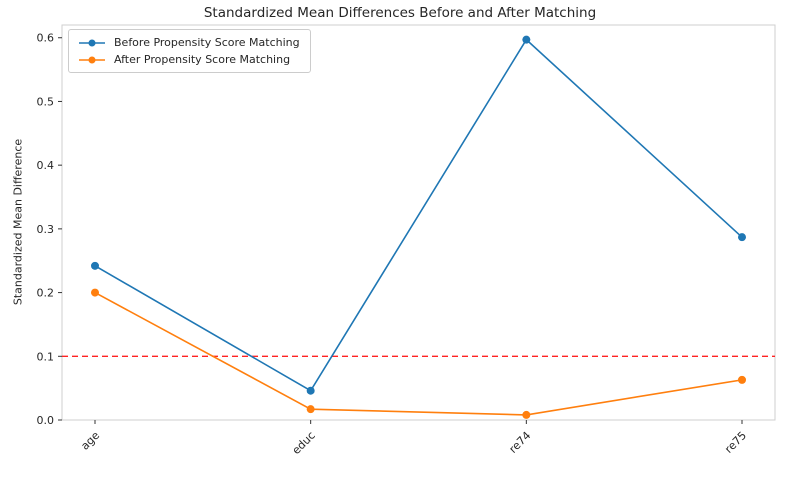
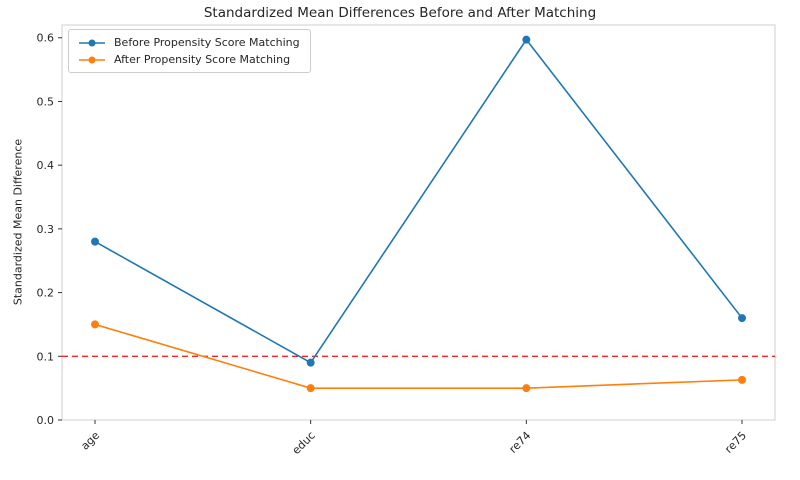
Before Propensity Score Matching/age: 0.24 -> 0.28
After Propensity Score Matching/age: 0.20 -> 0.15
Before Propensity Score Matching/educ: 0.05 -> 0.09
After Propensity Score Matching/educ: 0.02 -> 0.05
After Propensity Score Matching/re74: 0.01 -> 0.05
Before Propensity Score Matching/re75: 0.29 -> 0.16
